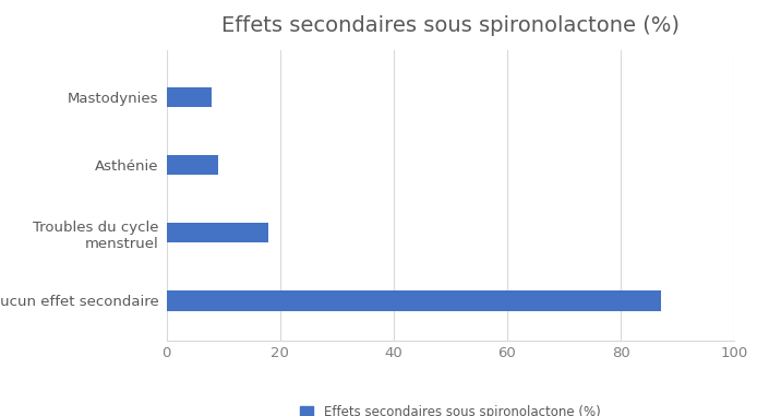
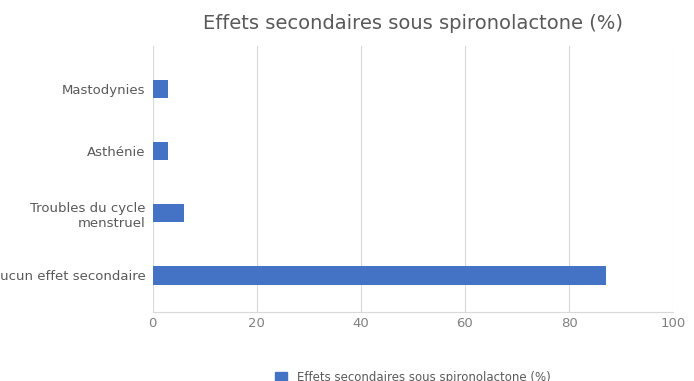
Mastodynies: 8 -> 3
Asthénie: 9 -> 3
Troubles du cycle menstruel: 18 -> 6
